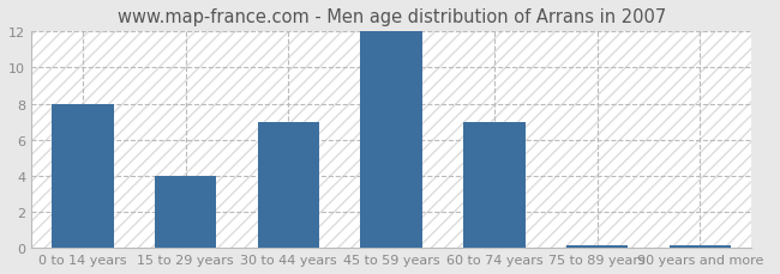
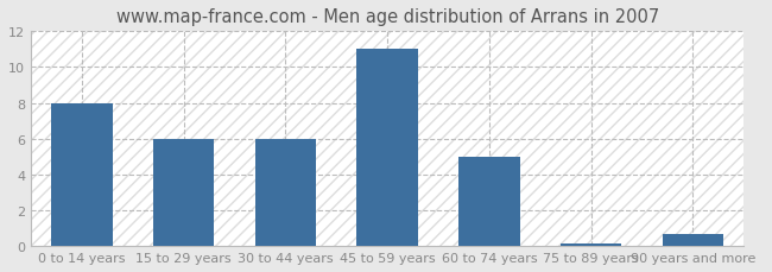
15 to 29 years: 4.0 -> 6.0
30 to 44 years: 7.0 -> 6.0
45 to 59 years: 12.0 -> 11.0
60 to 74 years: 7.0 -> 5.0
90 years and more: 0.1 -> 0.7
